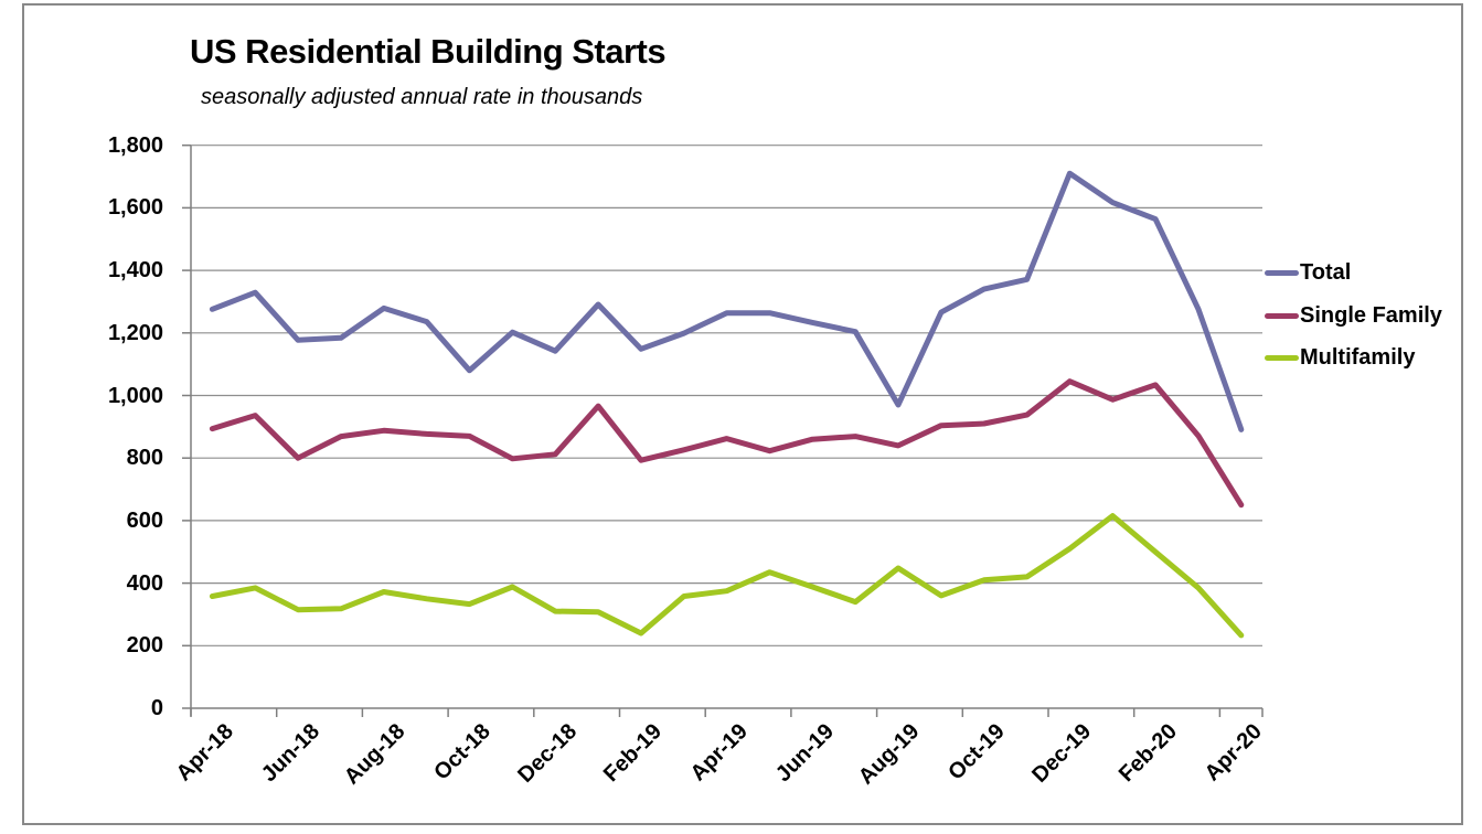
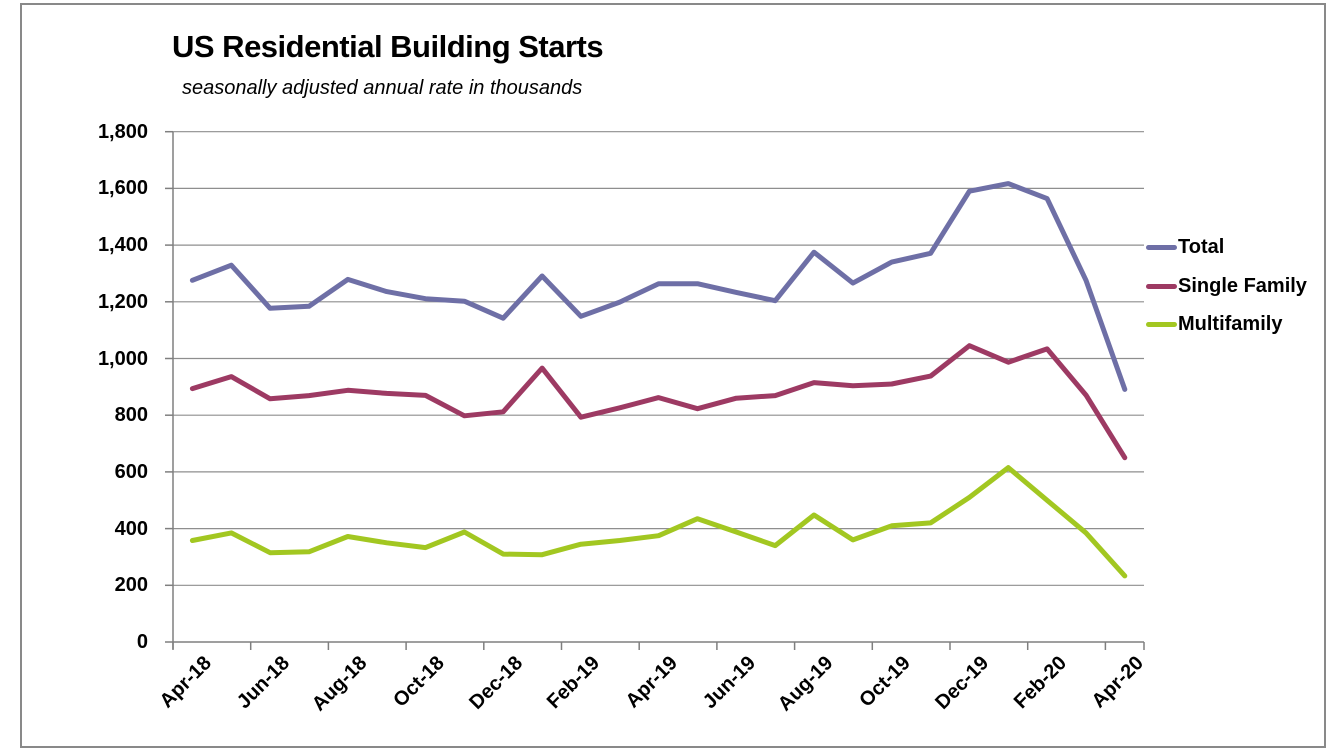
Single Family/Jun-18: 800 -> 860
Total/Oct-18: 1080 -> 1210
Multifamily/Feb-19: 240 -> 340
Total/Aug-19: 970 -> 1380
Single Family/Aug-19: 840 -> 920
Total/Dec-19: 1710 -> 1590
